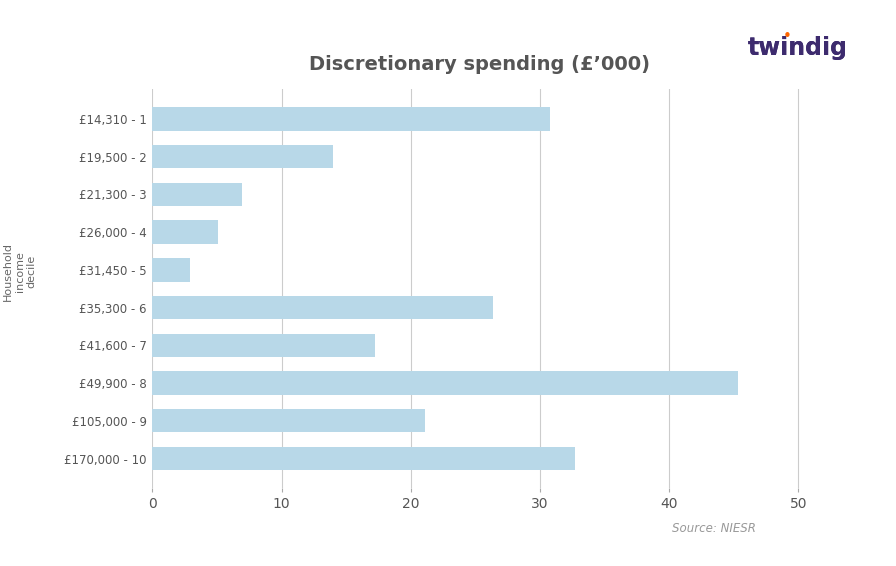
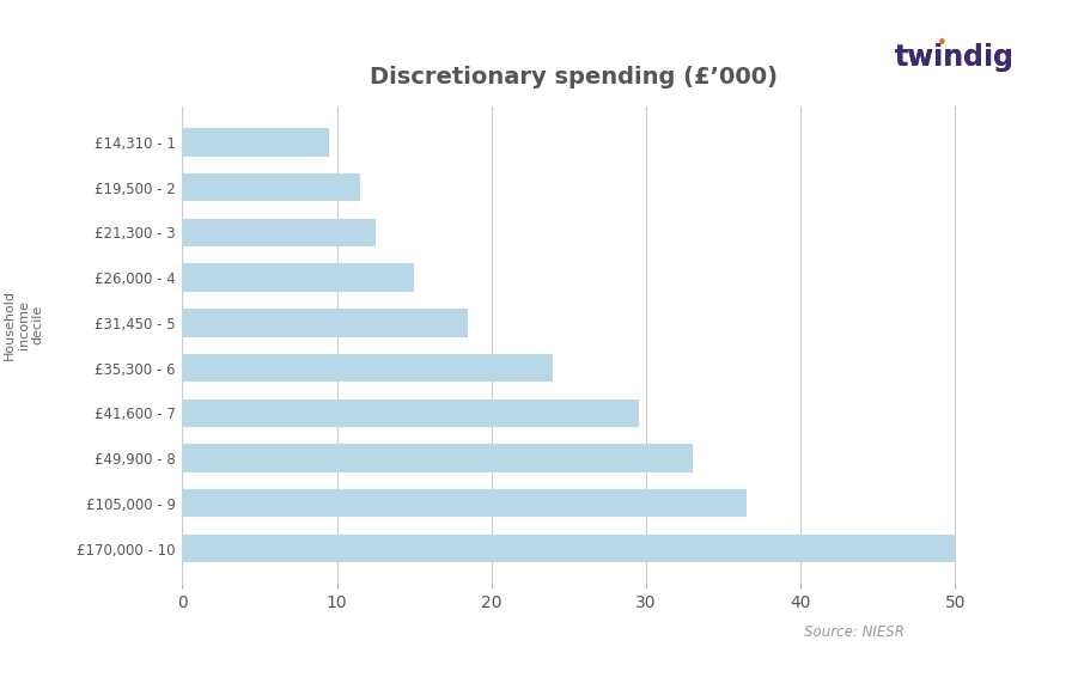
£14,310 - 1: 30.8 -> 9.5
£19,500 - 2: 14.0 -> 11.5
£21,300 - 3: 6.9 -> 12.5
£26,000 - 4: 5.1 -> 15.0
£31,450 - 5: 2.9 -> 18.5
£35,300 - 6: 26.4 -> 24.0
£41,600 - 7: 17.2 -> 29.5
£49,900 - 8: 45.3 -> 33.0
£105,000 - 9: 21.1 -> 36.5
£170,000 - 10: 32.7 -> 50.0
